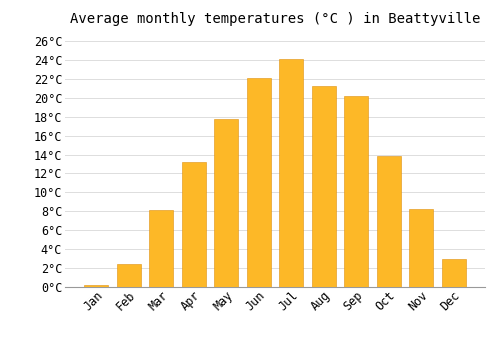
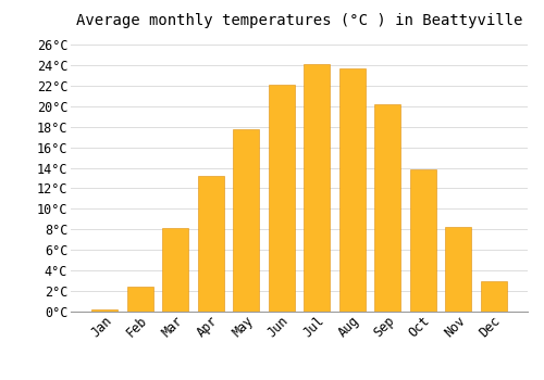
Aug: 21.2°C -> 23.7°C
